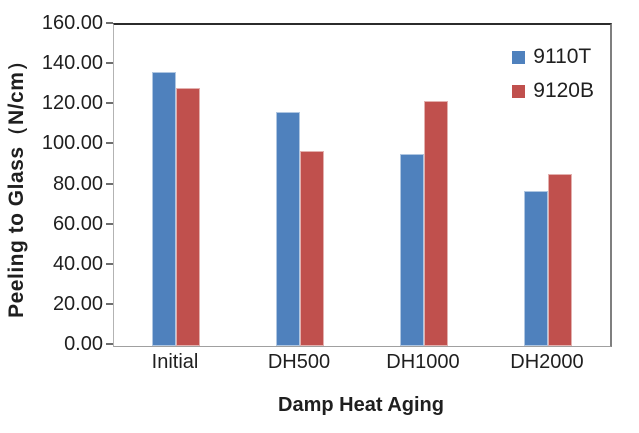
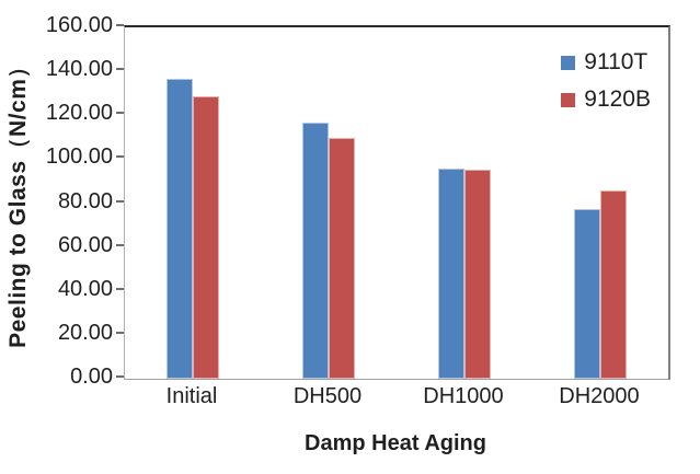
9120B/DH500: 97 -> 110
9120B/DH1000: 122 -> 95
